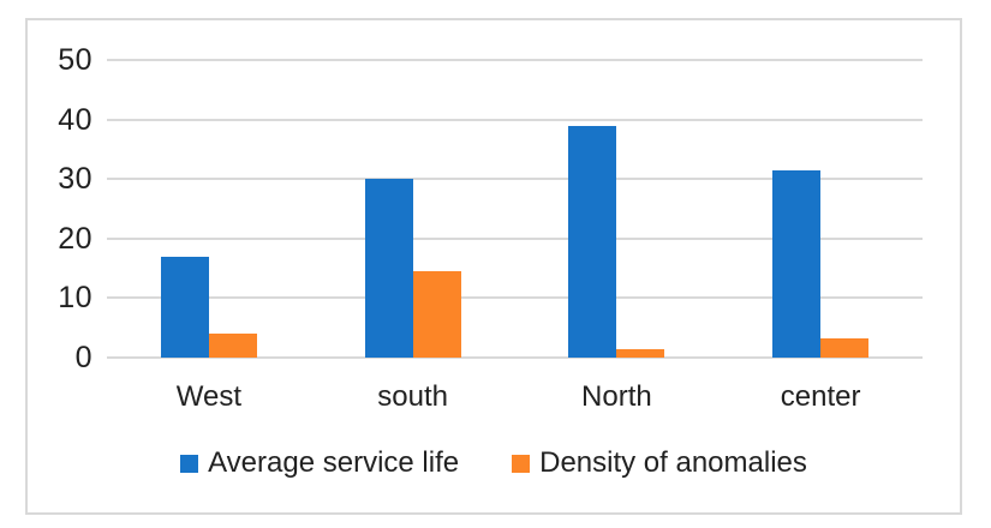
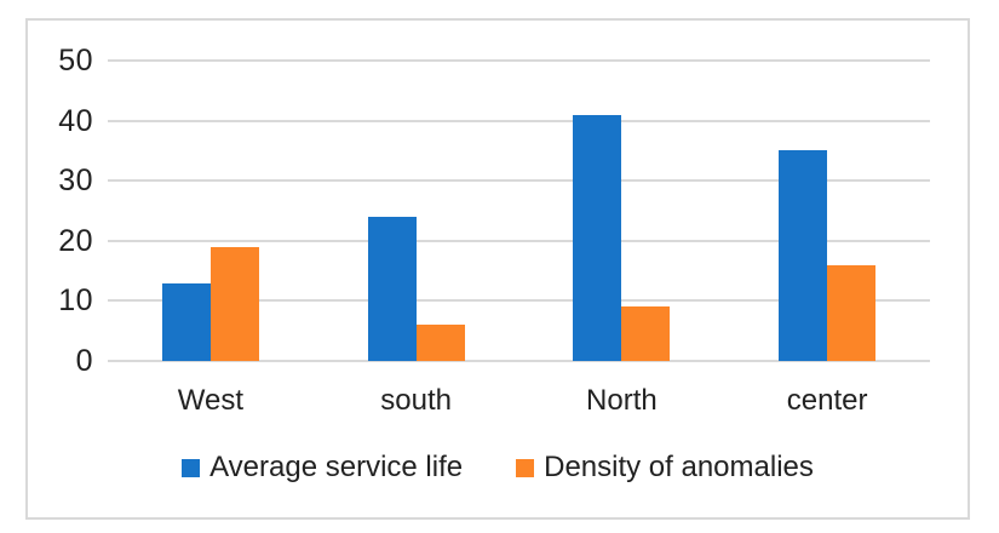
Average service life/West: 17 -> 13
Density of anomalies/West: 4 -> 19
Average service life/south: 30 -> 24
Density of anomalies/south: 14 -> 6
Average service life/North: 39 -> 41
Density of anomalies/North: 2 -> 9
Average service life/center: 32 -> 35
Density of anomalies/center: 3 -> 16
